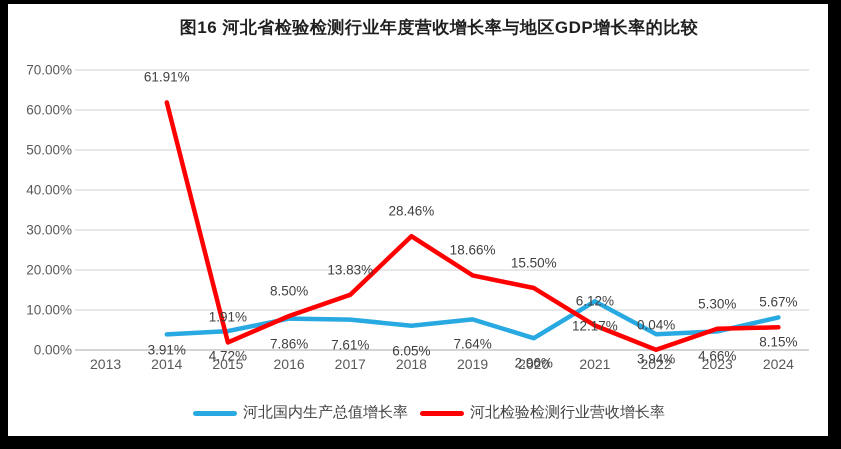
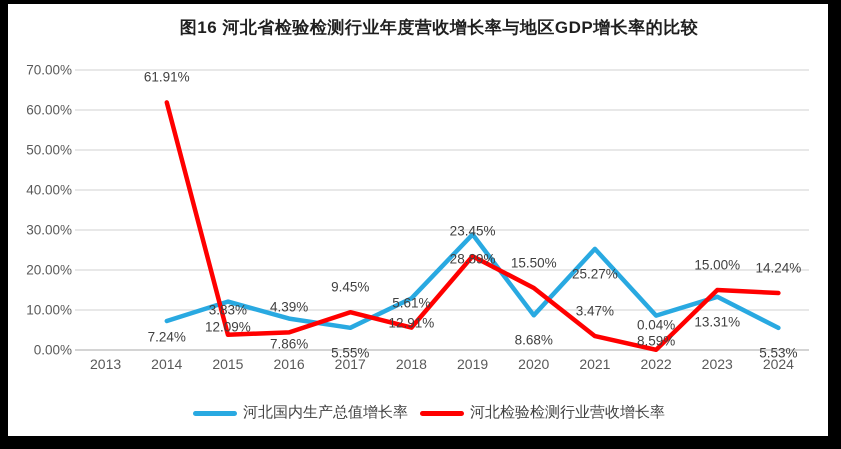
河北国内生产总值增长率/2014: 3.91% -> 7.24%
河北国内生产总值增长率/2015: 4.72% -> 12.09%
河北检验检测行业营收增长率/2015: 1.91% -> 3.83%
河北检验检测行业营收增长率/2016: 8.50% -> 4.39%
河北国内生产总值增长率/2017: 7.61% -> 5.55%
河北检验检测行业营收增长率/2017: 13.83% -> 9.45%
河北国内生产总值增长率/2018: 6.05% -> 12.91%
河北检验检测行业营收增长率/2018: 28.46% -> 5.61%
河北国内生产总值增长率/2019: 7.64% -> 28.89%
河北检验检测行业营收增长率/2019: 18.66% -> 23.45%
河北国内生产总值增长率/2020: 2.96% -> 8.68%
河北国内生产总值增长率/2021: 12.17% -> 25.27%
河北检验检测行业营收增长率/2021: 6.12% -> 3.47%
河北国内生产总值增长率/2022: 3.94% -> 8.59%
河北国内生产总值增长率/2023: 4.66% -> 13.31%
河北检验检测行业营收增长率/2023: 5.30% -> 15.00%
河北国内生产总值增长率/2024: 8.15% -> 5.53%
河北检验检测行业营收增长率/2024: 5.67% -> 14.24%
